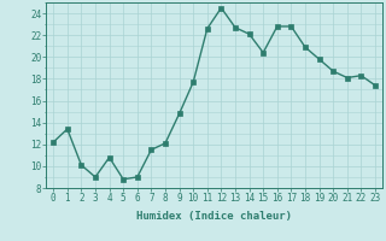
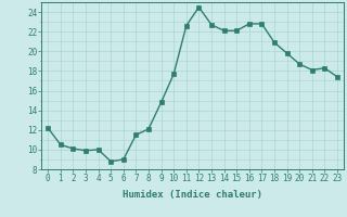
1: 13.4 -> 10.5
3: 9.0 -> 9.9
4: 10.8 -> 10.0
15: 20.4 -> 22.1
